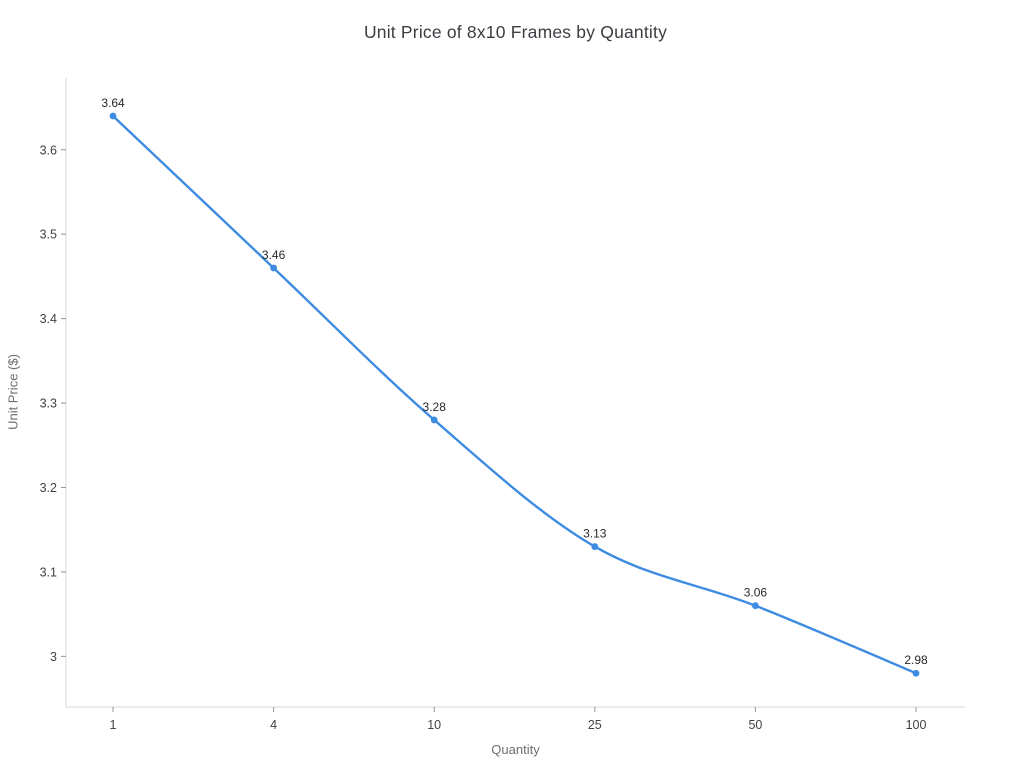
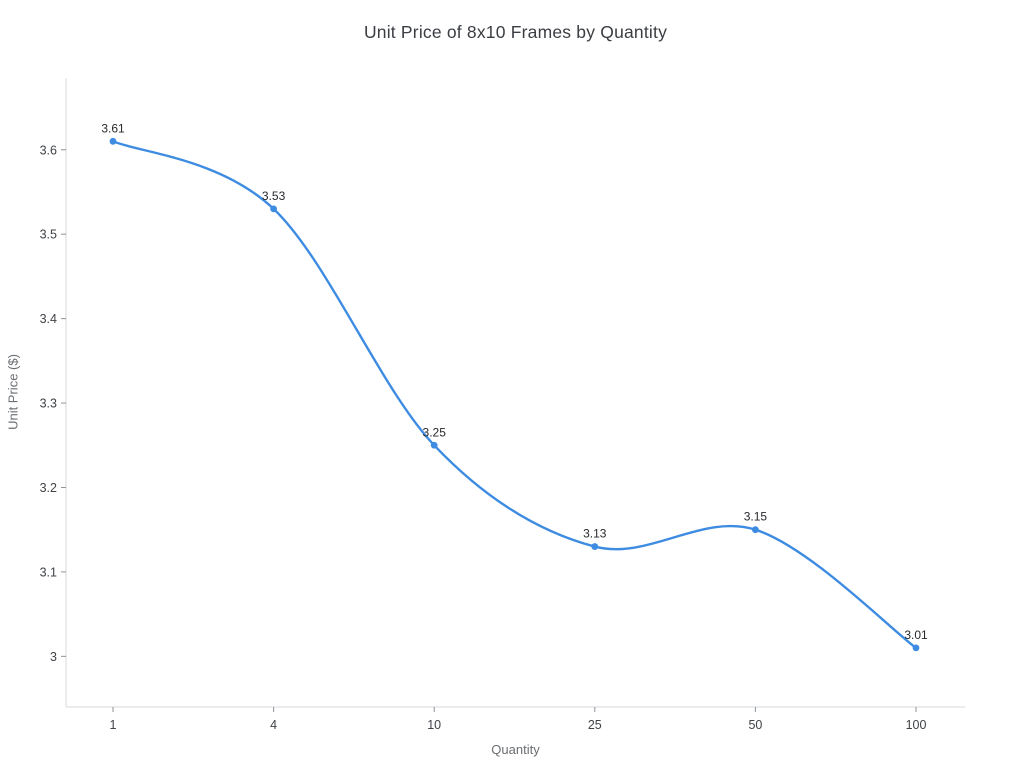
1: 3.64 -> 3.61
4: 3.46 -> 3.53
10: 3.28 -> 3.25
50: 3.06 -> 3.15
100: 2.98 -> 3.01
